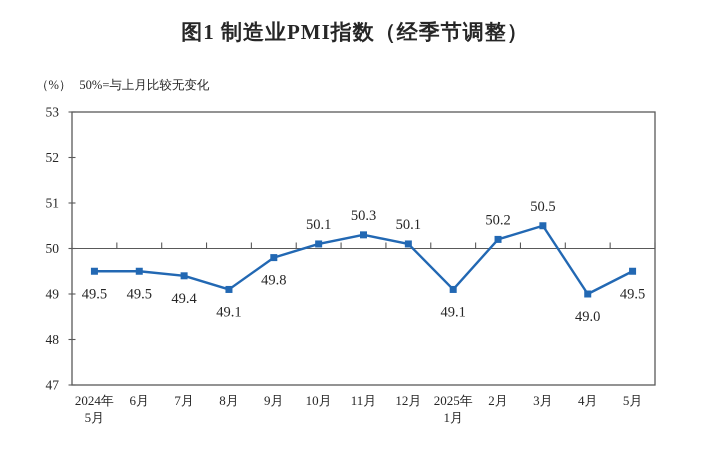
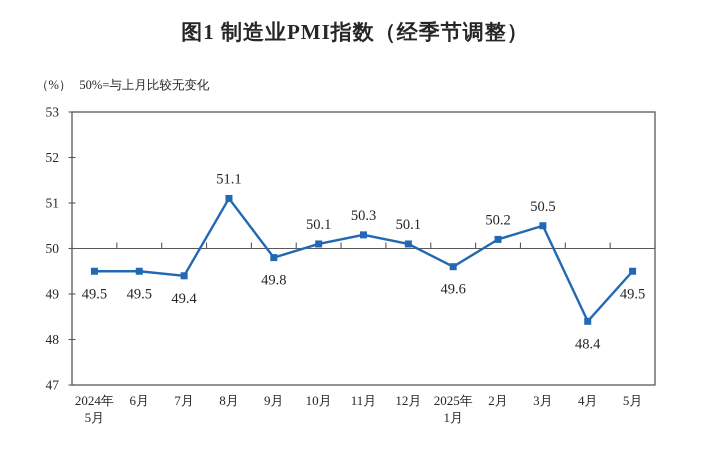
8月: 49.1 -> 51.1
2025年 1月: 49.1 -> 49.6
4月: 49.0 -> 48.4
